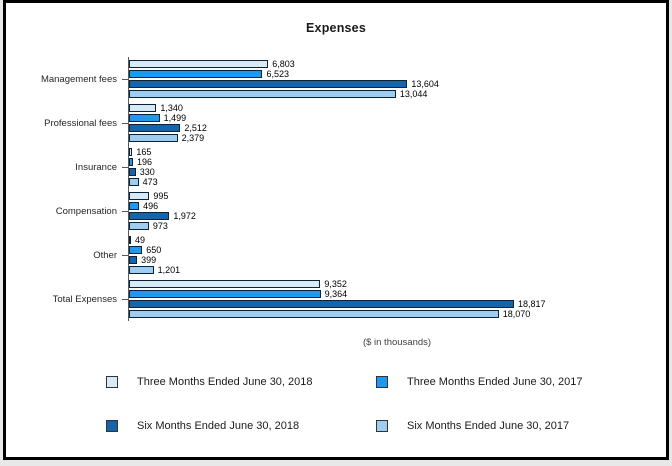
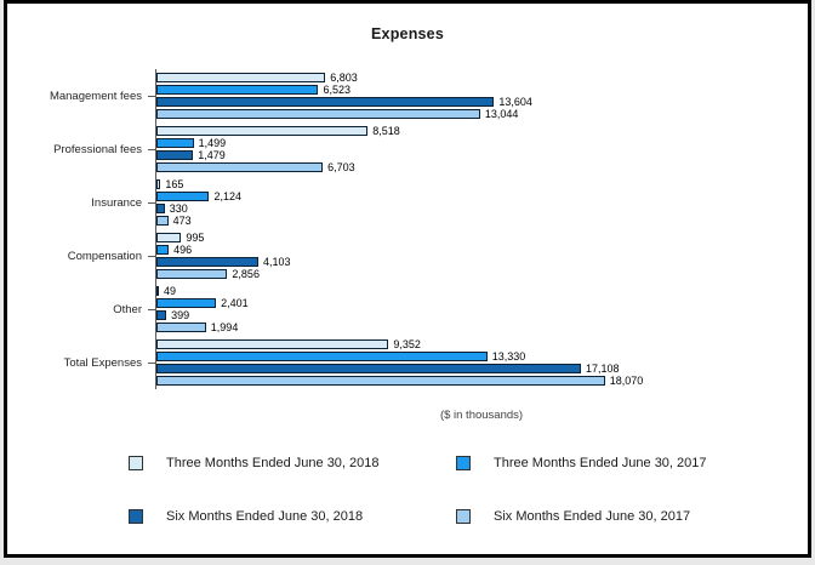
Three Months Ended June 30, 2018/Professional fees: 1,340 -> 8,518
Six Months Ended June 30, 2018/Professional fees: 2,512 -> 1,479
Six Months Ended June 30, 2017/Professional fees: 2,379 -> 6,703
Three Months Ended June 30, 2017/Insurance: 196 -> 2,124
Six Months Ended June 30, 2018/Compensation: 1,972 -> 4,103
Six Months Ended June 30, 2017/Compensation: 973 -> 2,856
Three Months Ended June 30, 2017/Other: 650 -> 2,401
Six Months Ended June 30, 2017/Other: 1,201 -> 1,994
Three Months Ended June 30, 2017/Total Expenses: 9,364 -> 13,330
Six Months Ended June 30, 2018/Total Expenses: 18,817 -> 17,108
